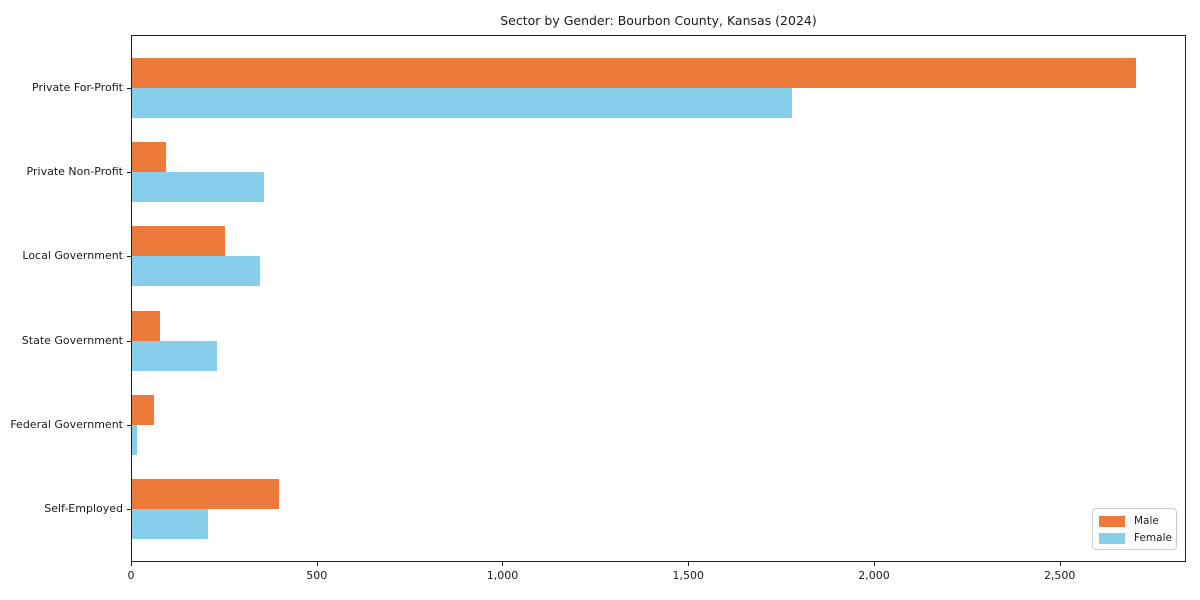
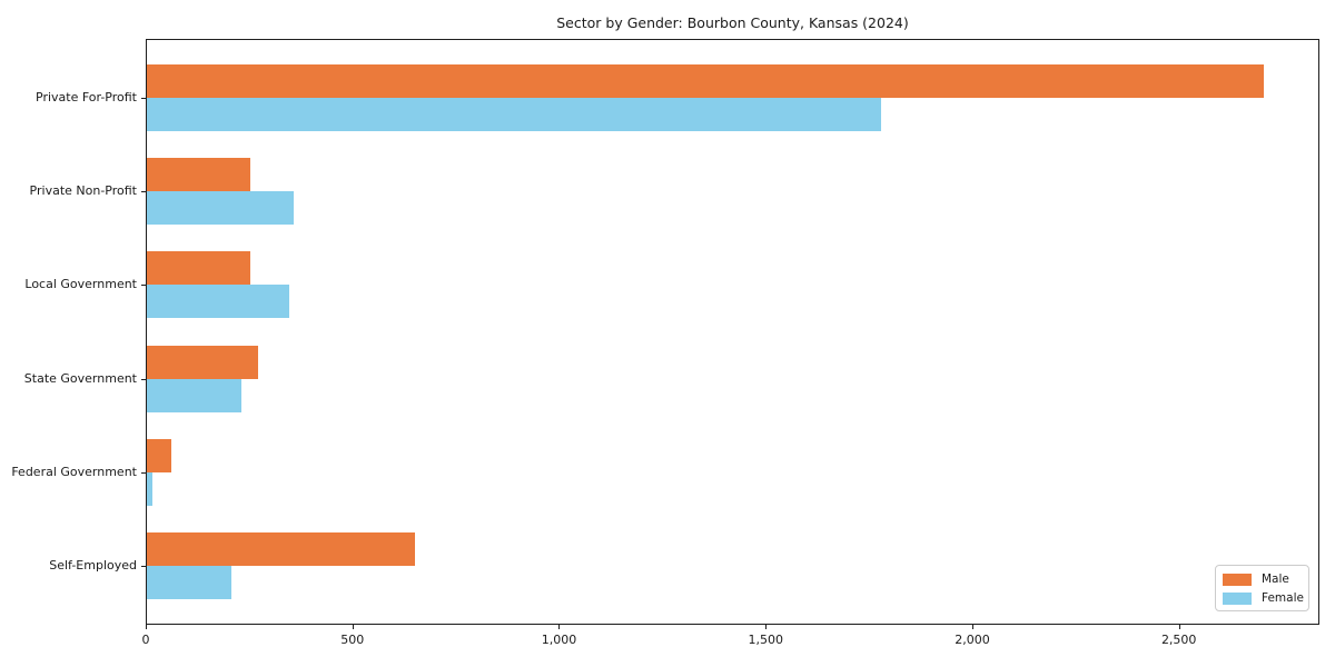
Male/Private Non-Profit: 90 -> 250
Male/State Government: 80 -> 270
Male/Self-Employed: 400 -> 650
